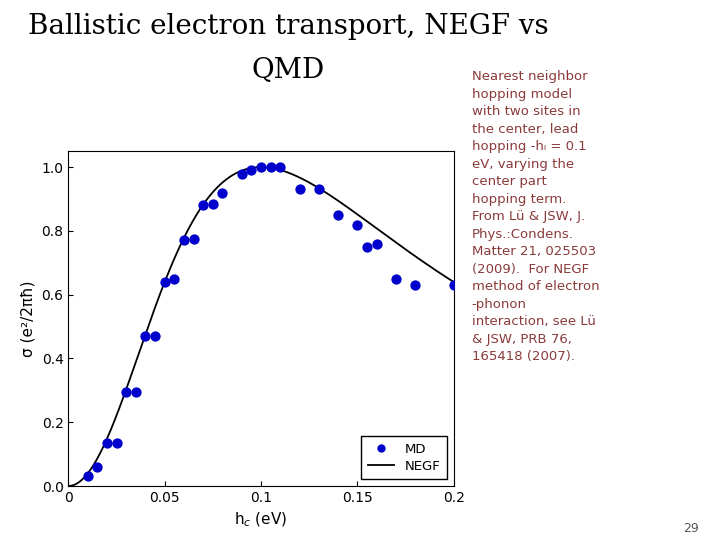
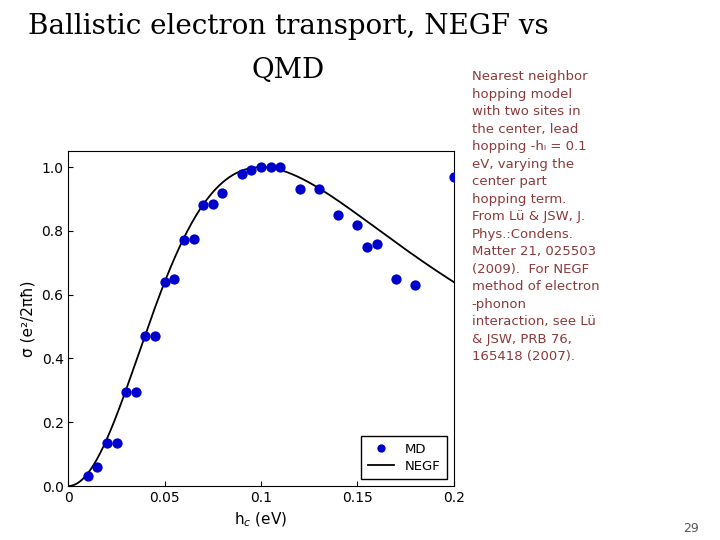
MD/0.2: 0.630 -> 0.970
